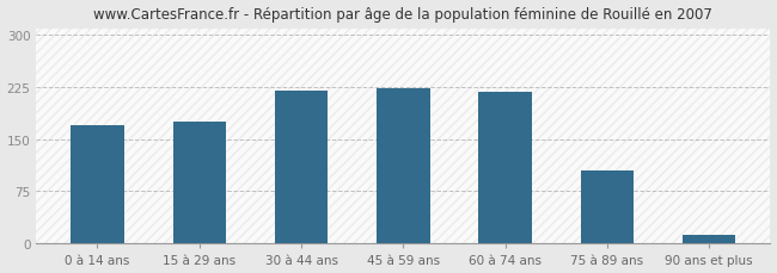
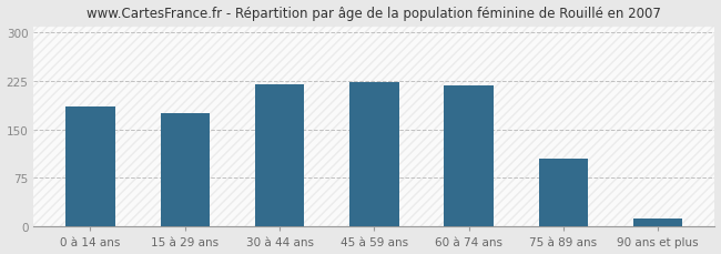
0 à 14 ans: 170 -> 186
